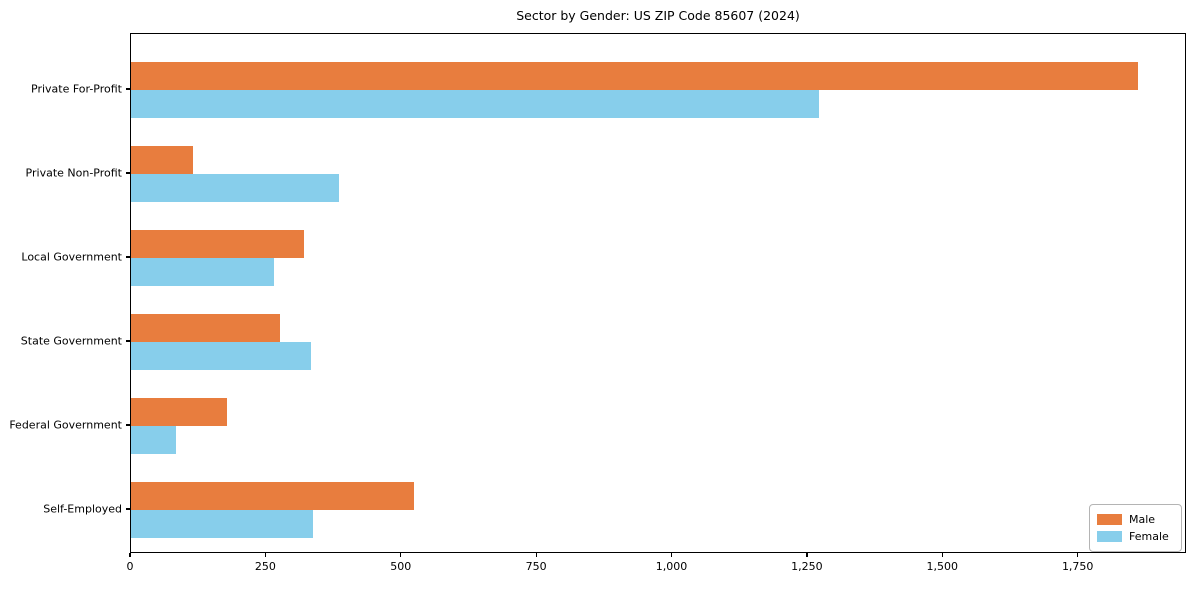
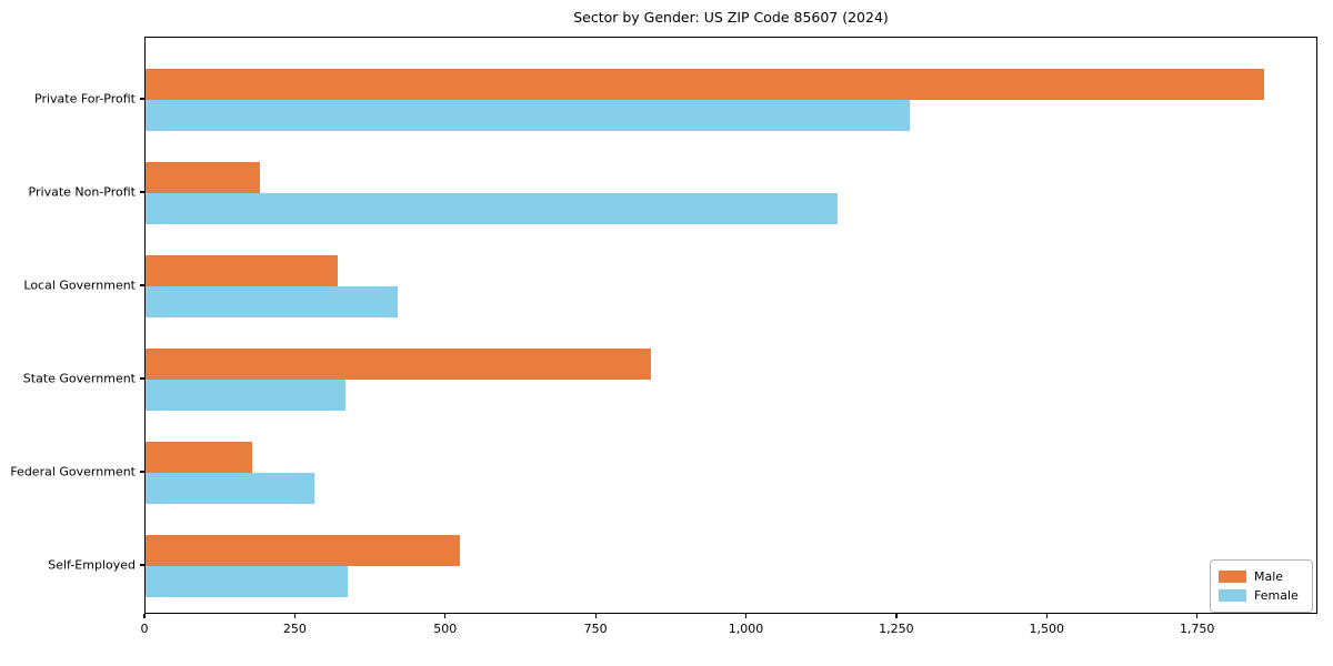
Male/Private Non-Profit: 110 -> 190
Female/Private Non-Profit: 380 -> 1150
Female/Local Government: 260 -> 420
Male/State Government: 280 -> 840
Female/Federal Government: 80 -> 280
